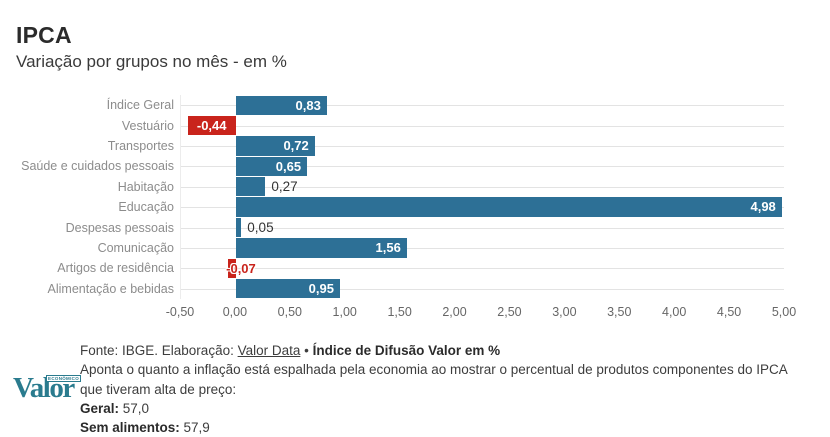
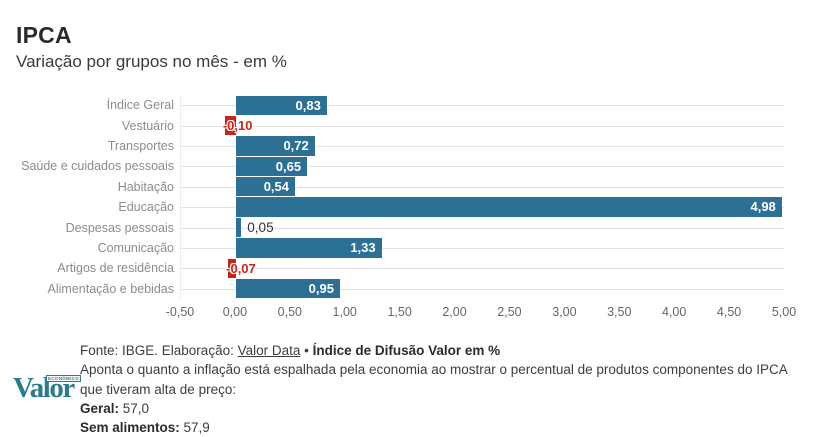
Vestuário: -0,44 -> -0,10
Habitação: 0,27 -> 0,54
Comunicação: 1,56 -> 1,33
